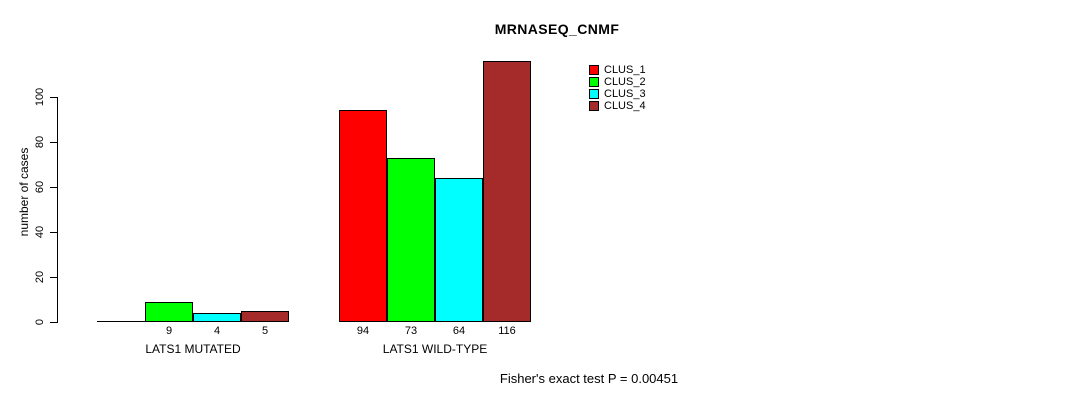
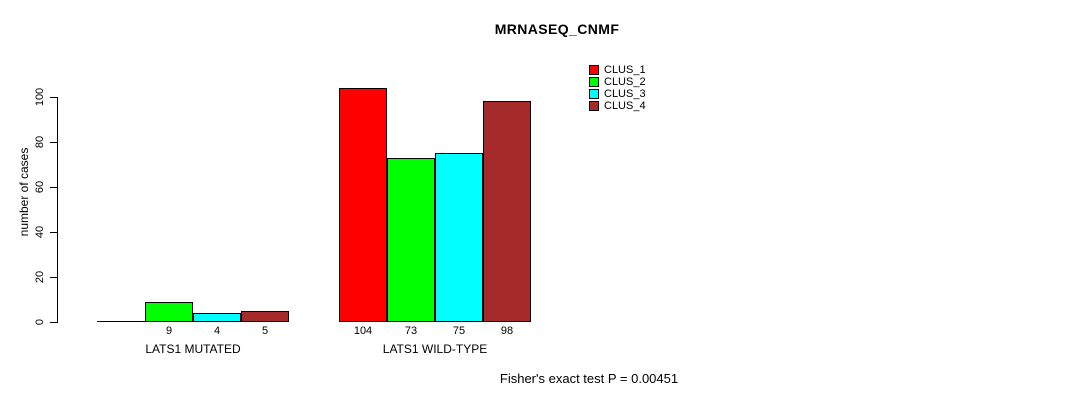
CLUS_1/LATS1 WILD-TYPE: 94 -> 104
CLUS_3/LATS1 WILD-TYPE: 64 -> 75
CLUS_4/LATS1 WILD-TYPE: 116 -> 98
